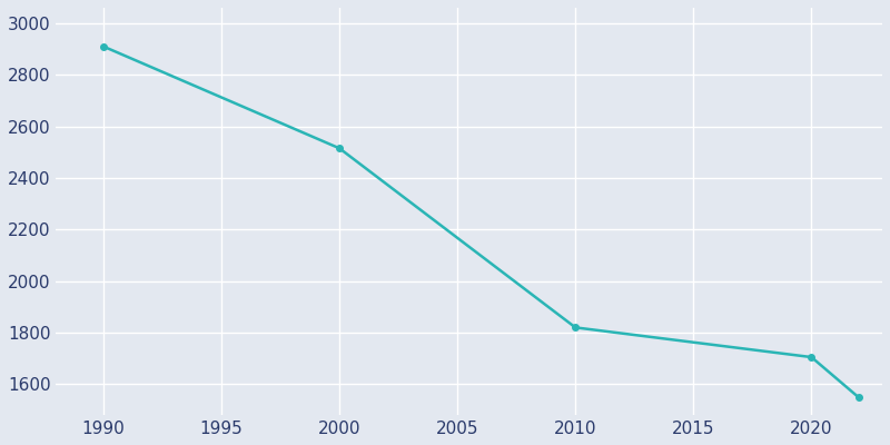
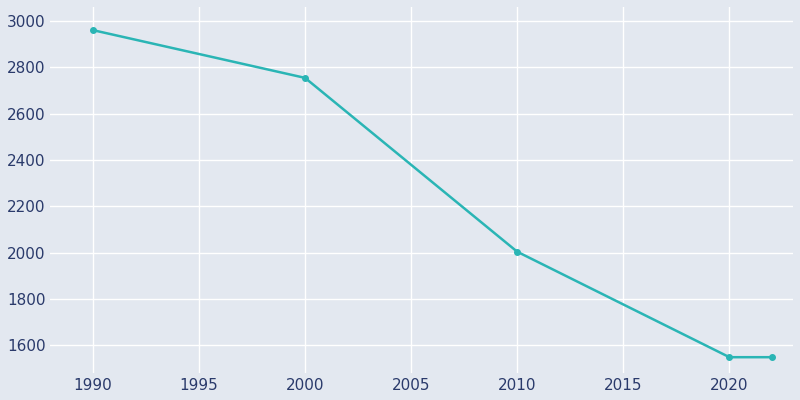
1990: 2910 -> 2960
2000: 2515 -> 2754
2010: 1820 -> 2004
2020: 1705 -> 1549
